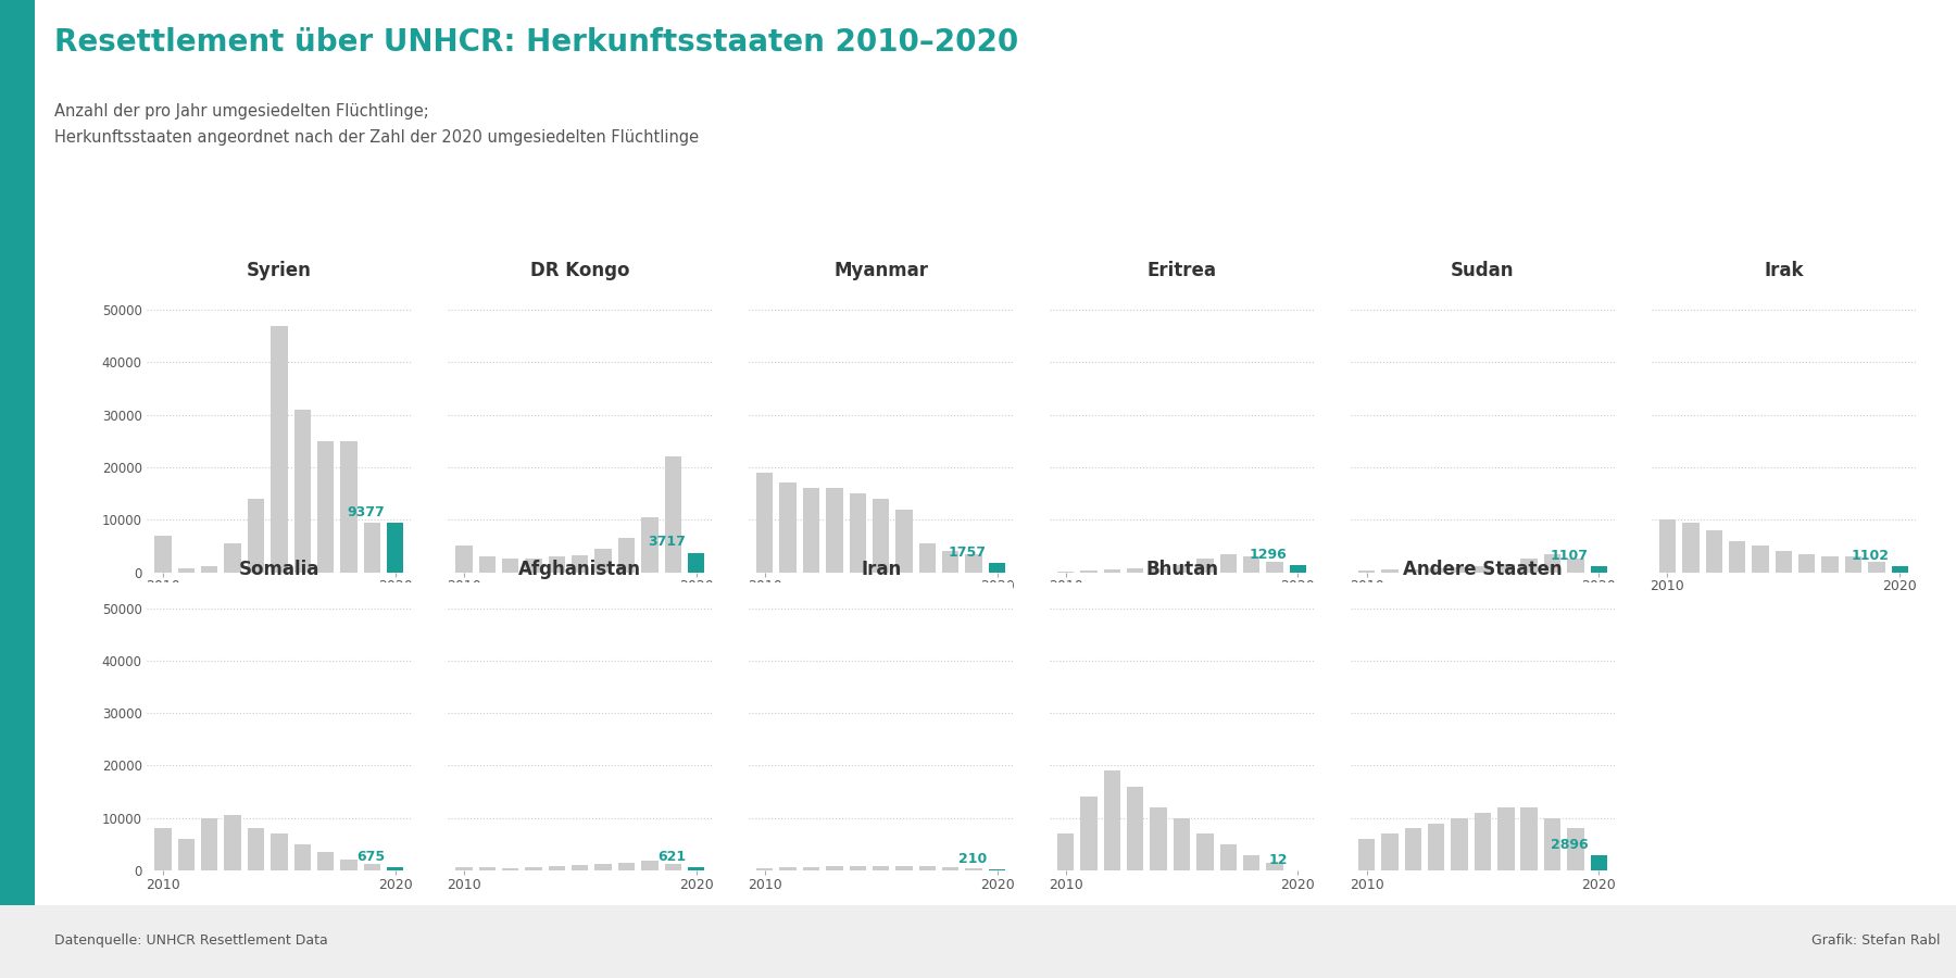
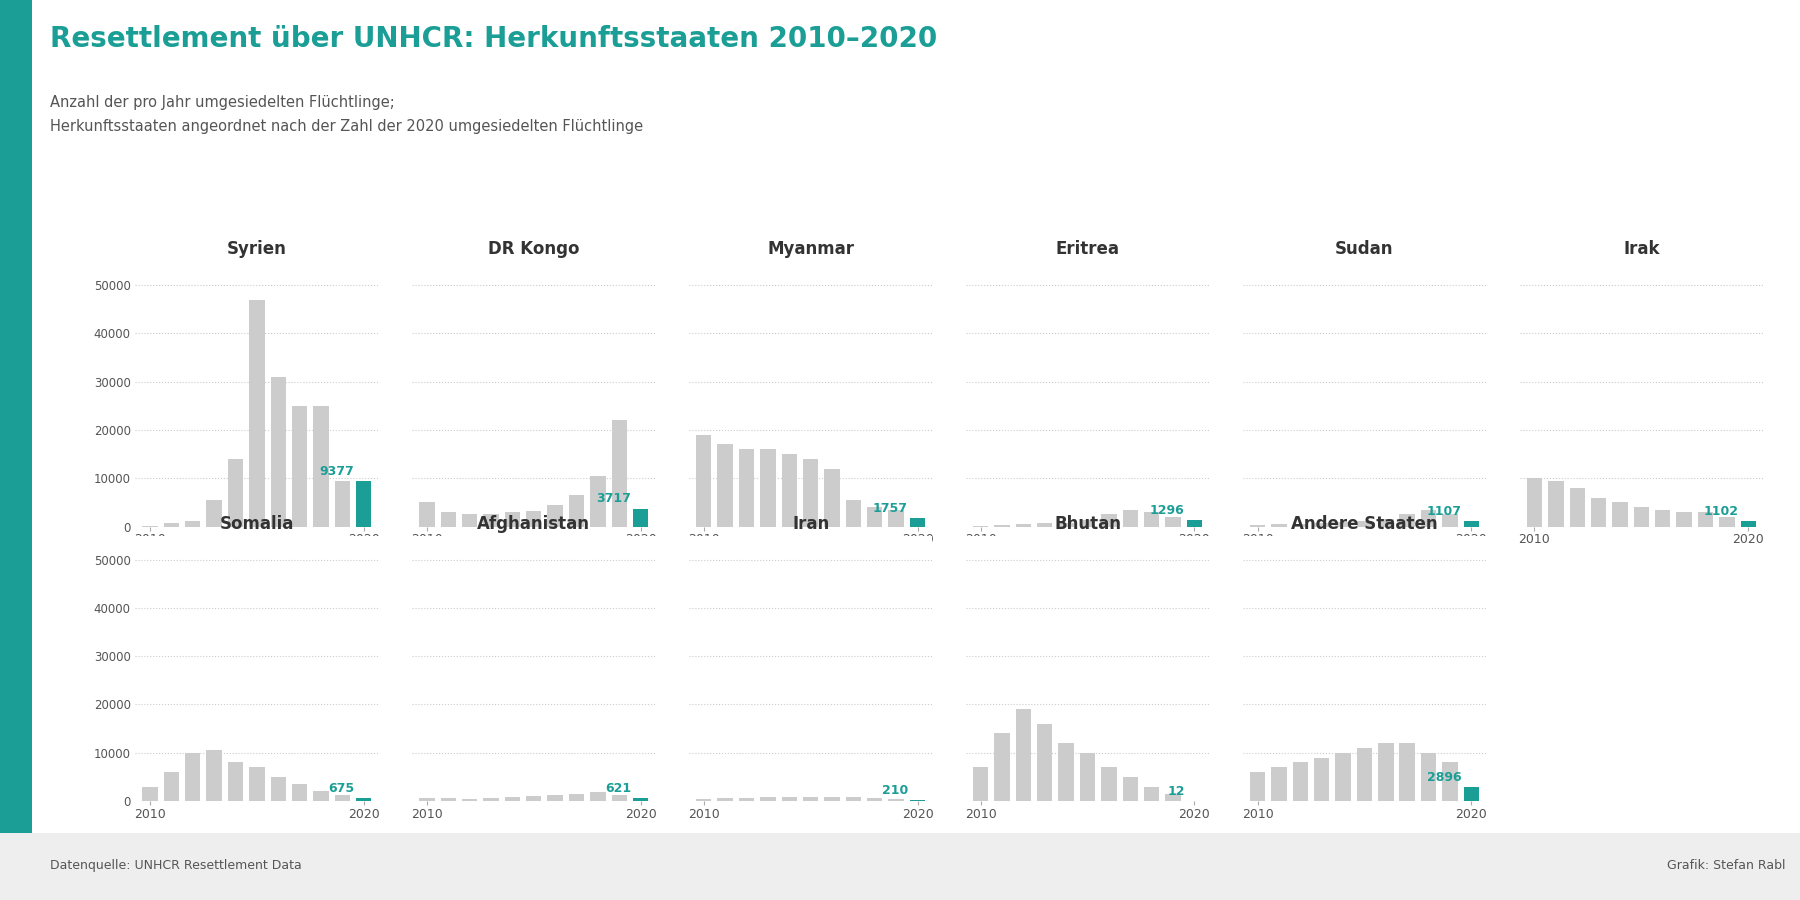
Syrien/2010: 7000 -> 200
Somalia/2010: 8000 -> 3000
